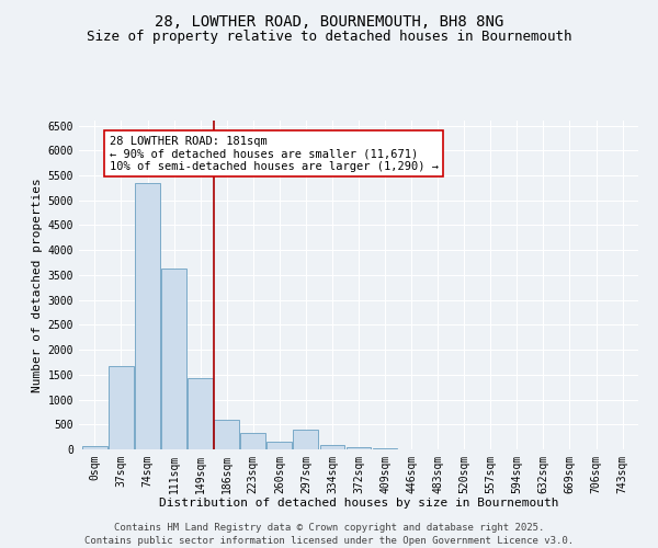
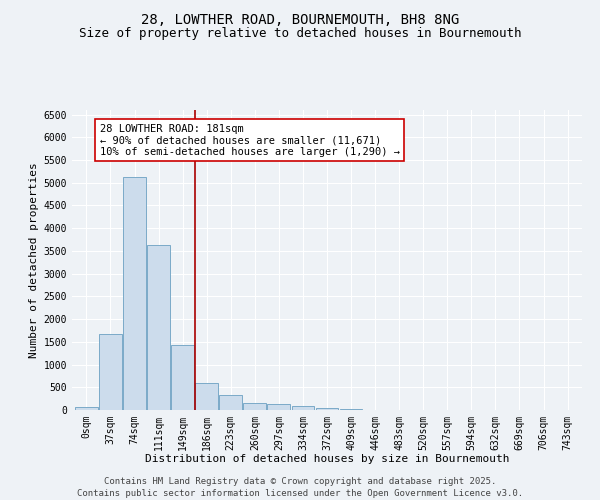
74sqm: 5350 -> 5120
297sqm: 400 -> 130
